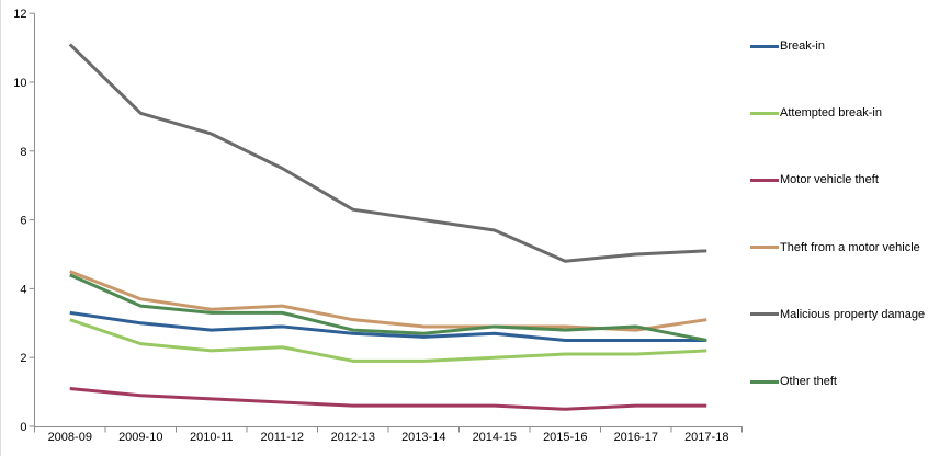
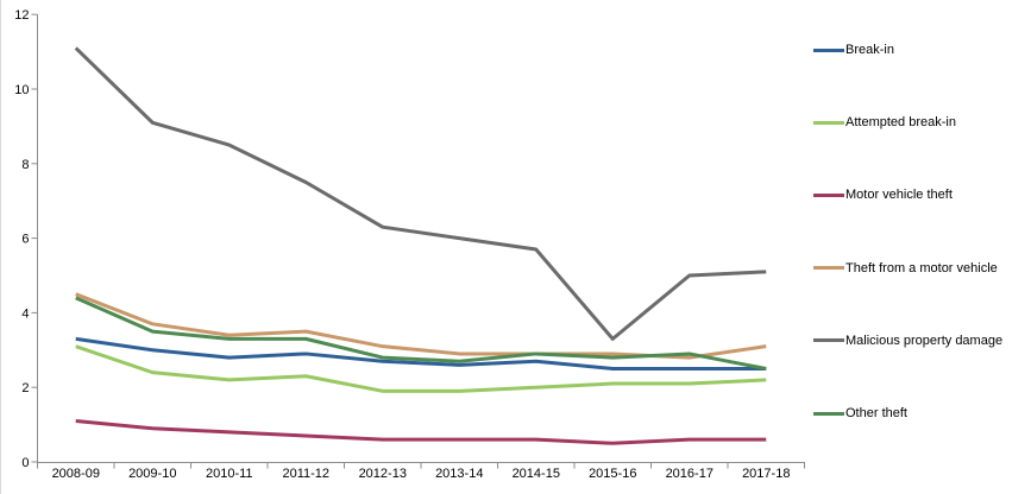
Malicious property damage/2015-16: 4.8 -> 3.3
